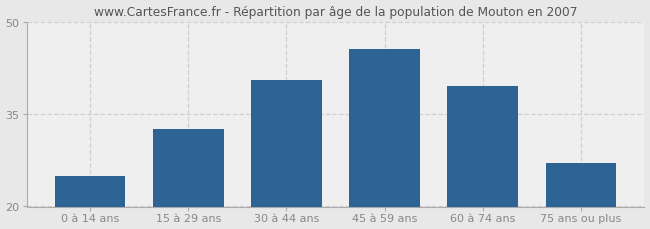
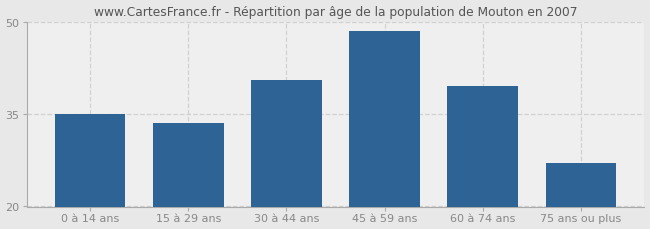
0 à 14 ans: 25.0 -> 35.0
15 à 29 ans: 32.6 -> 33.5
45 à 59 ans: 45.6 -> 48.5
